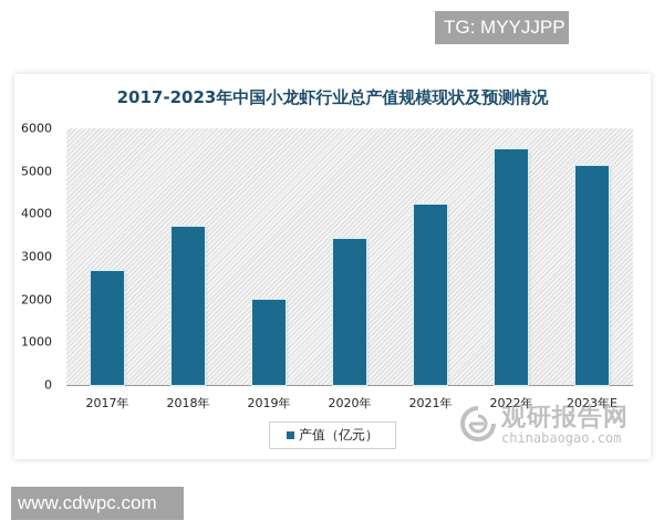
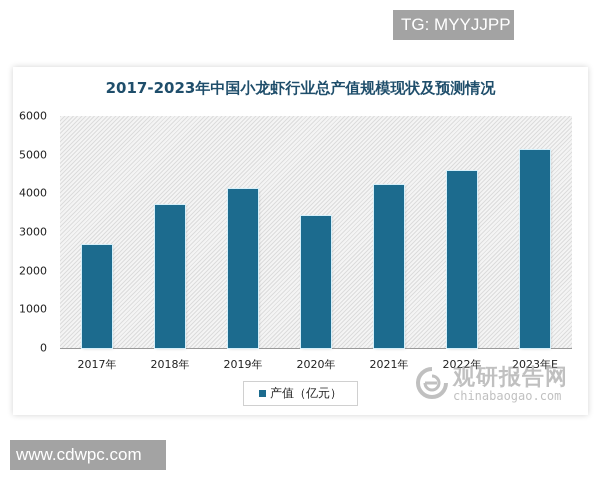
2019年: 2000 -> 4100
2022年: 5500 -> 4600
